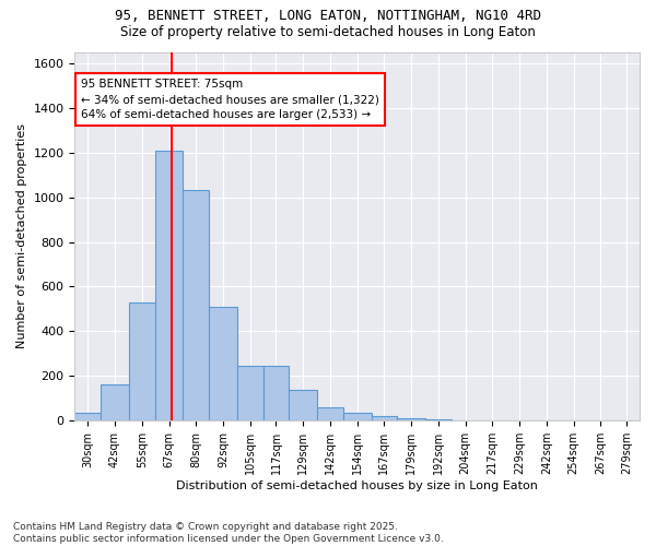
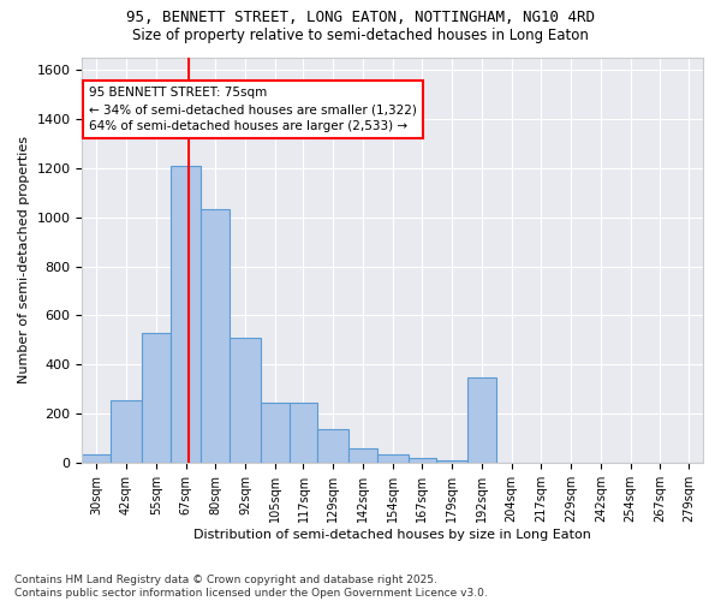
42sqm: 165 -> 255
192sqm: 8 -> 350
